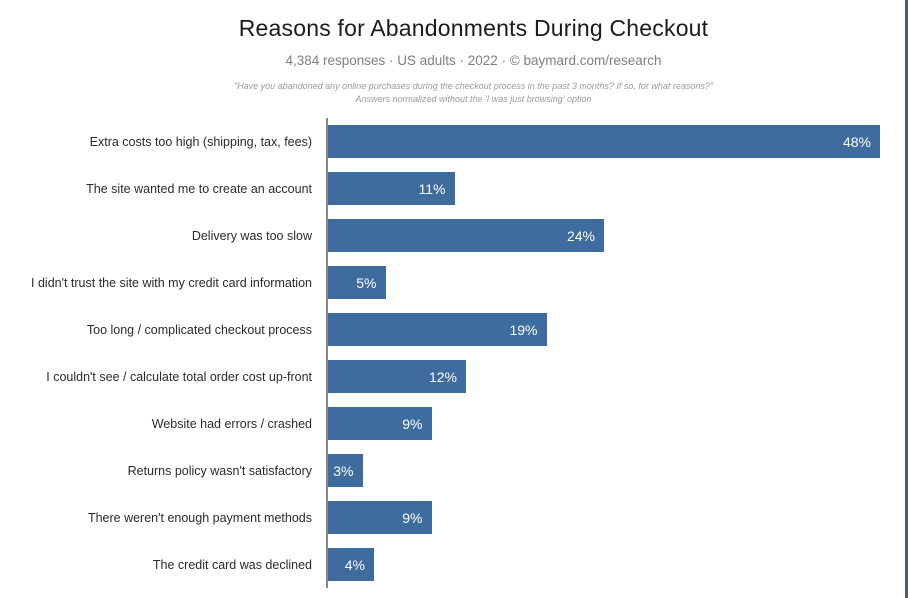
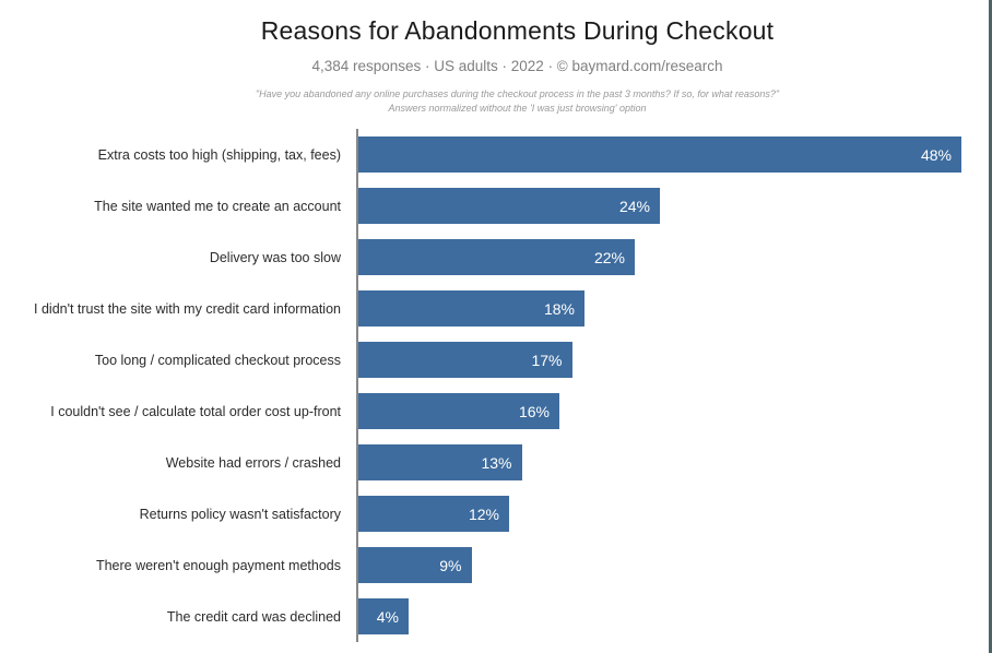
The site wanted me to create an account: 11% -> 24%
Delivery was too slow: 24% -> 22%
I didn't trust the site with my credit card information: 5% -> 18%
Too long / complicated checkout process: 19% -> 17%
I couldn't see / calculate total order cost up-front: 12% -> 16%
Website had errors / crashed: 9% -> 13%
Returns policy wasn't satisfactory: 3% -> 12%
